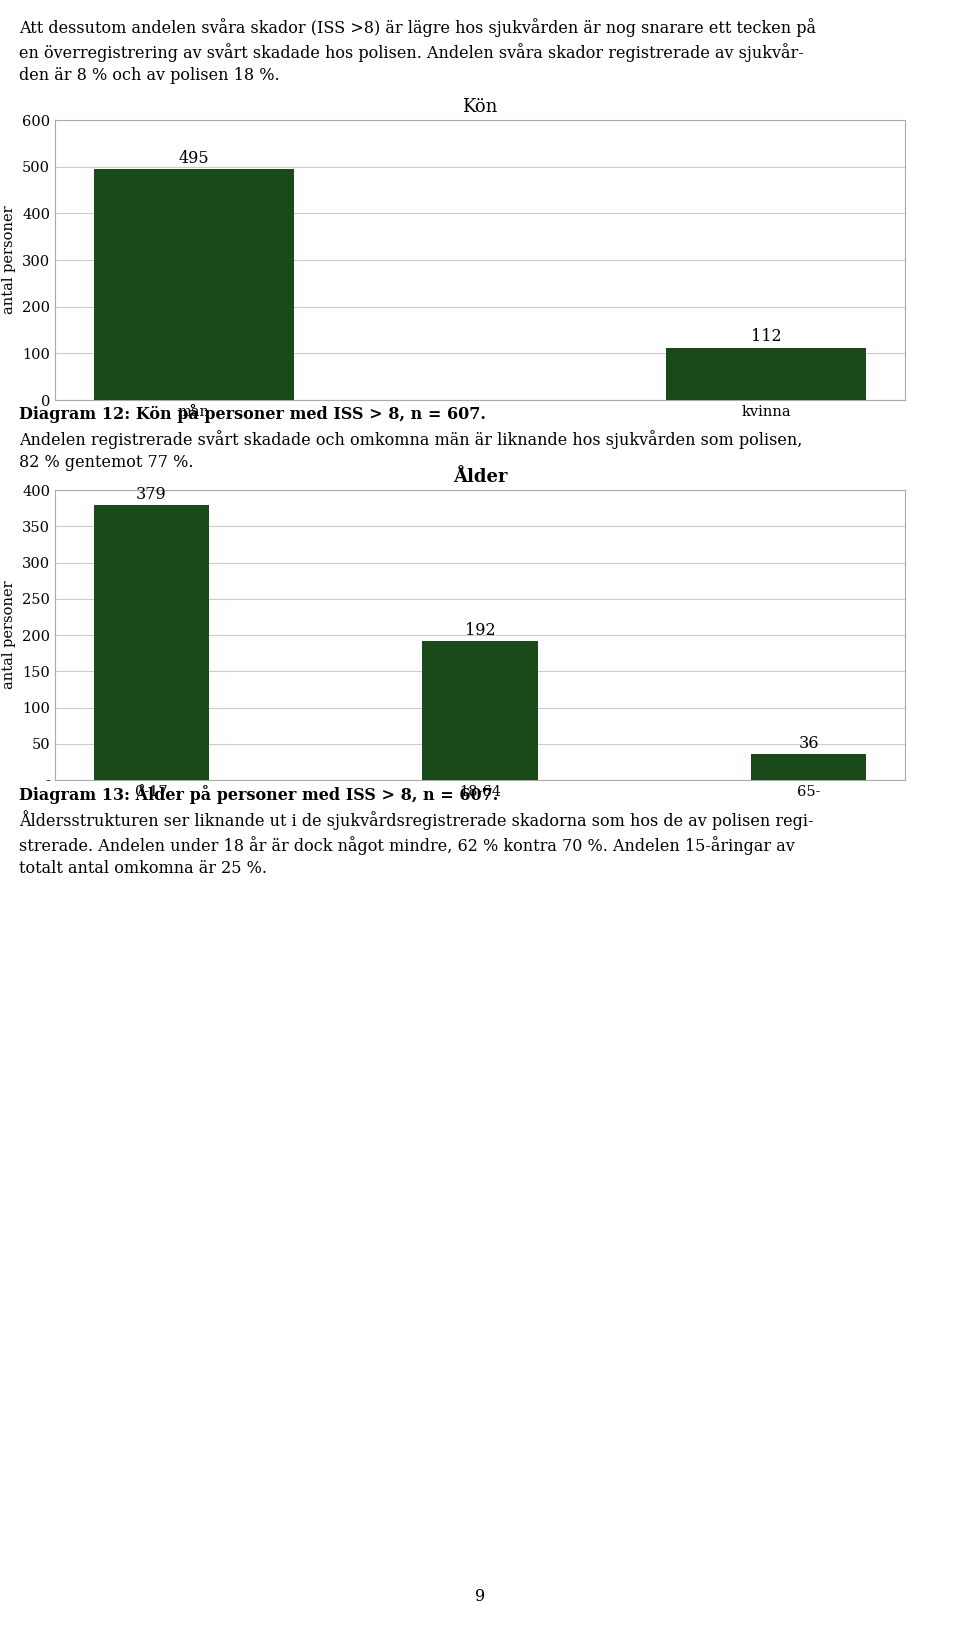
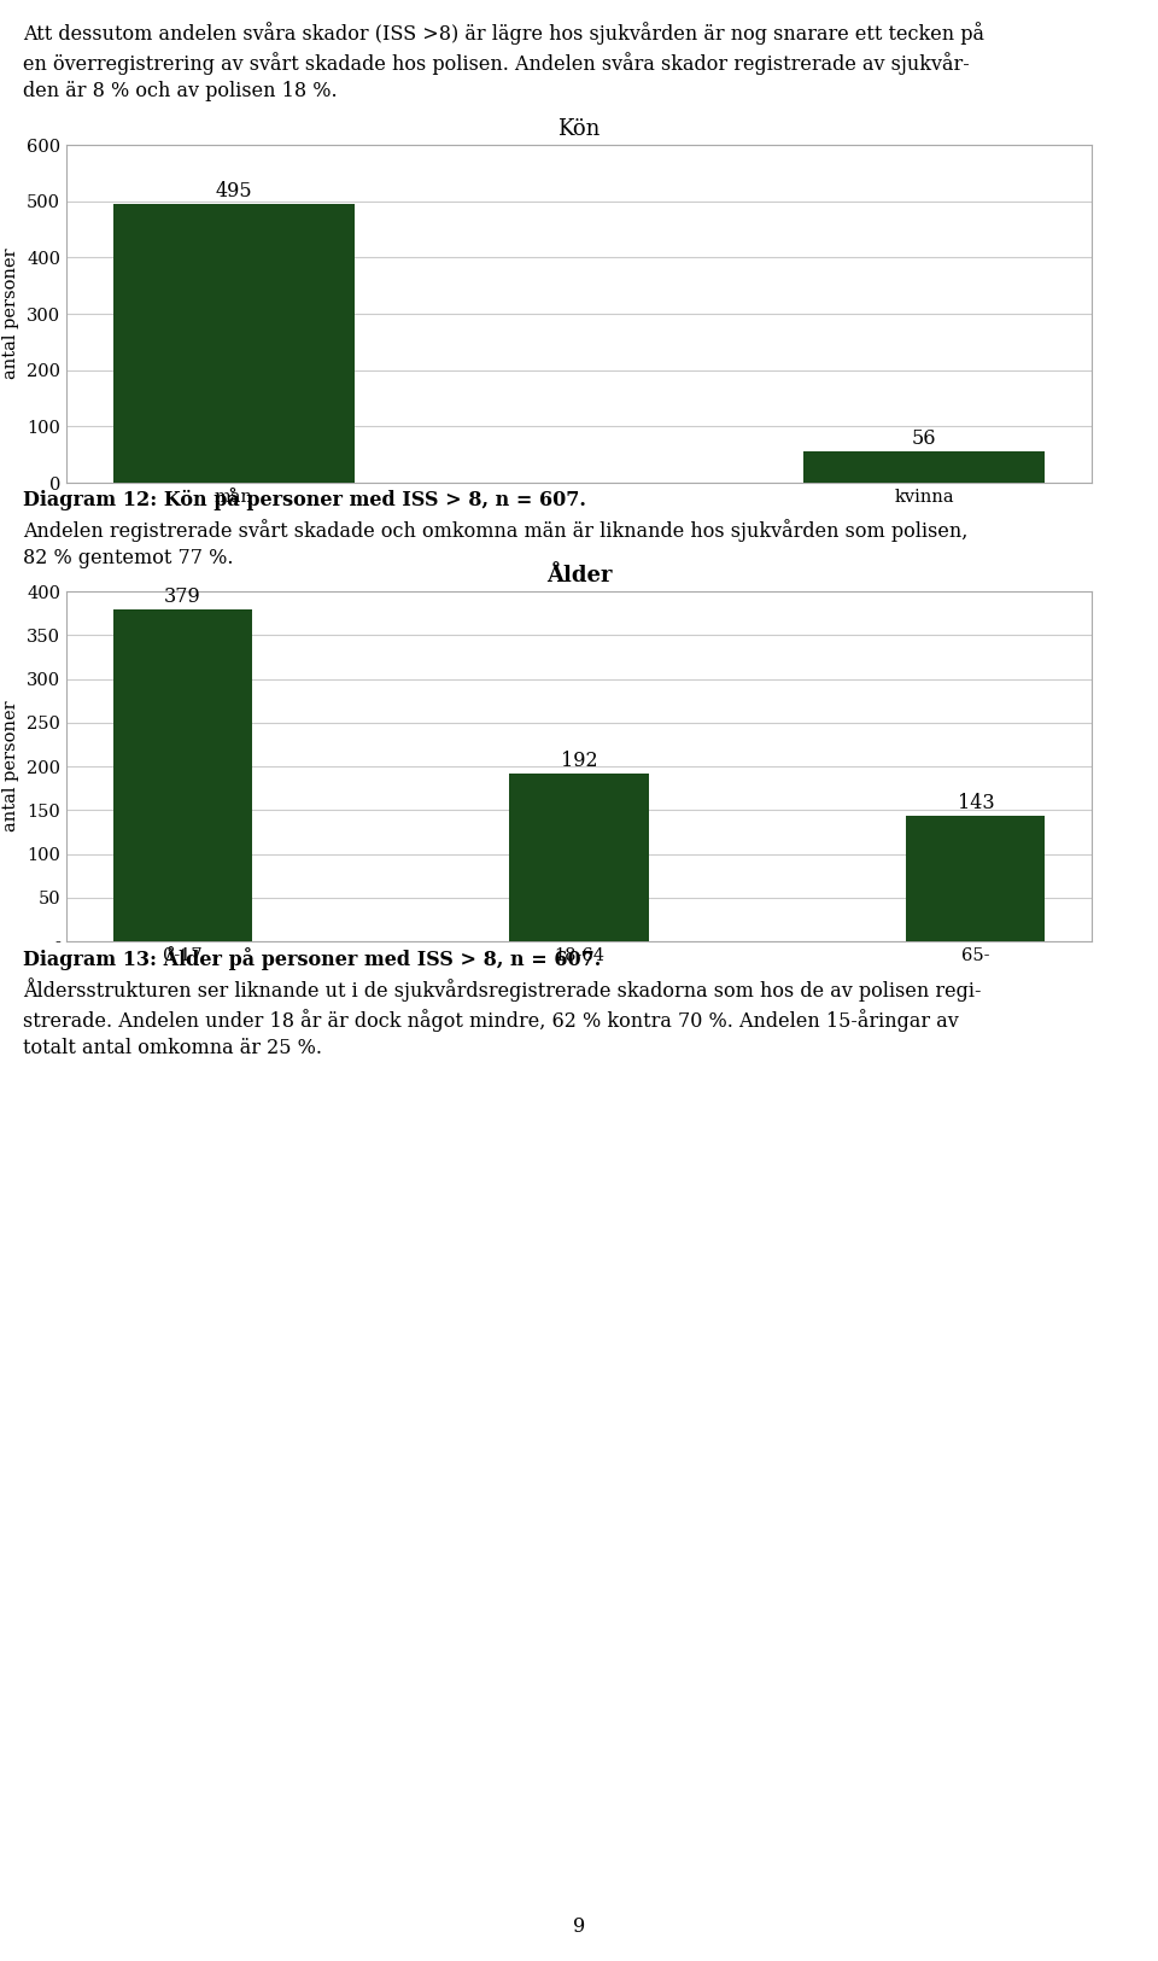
Kön/kvinna: 112 -> 56
65-: 36 -> 143
